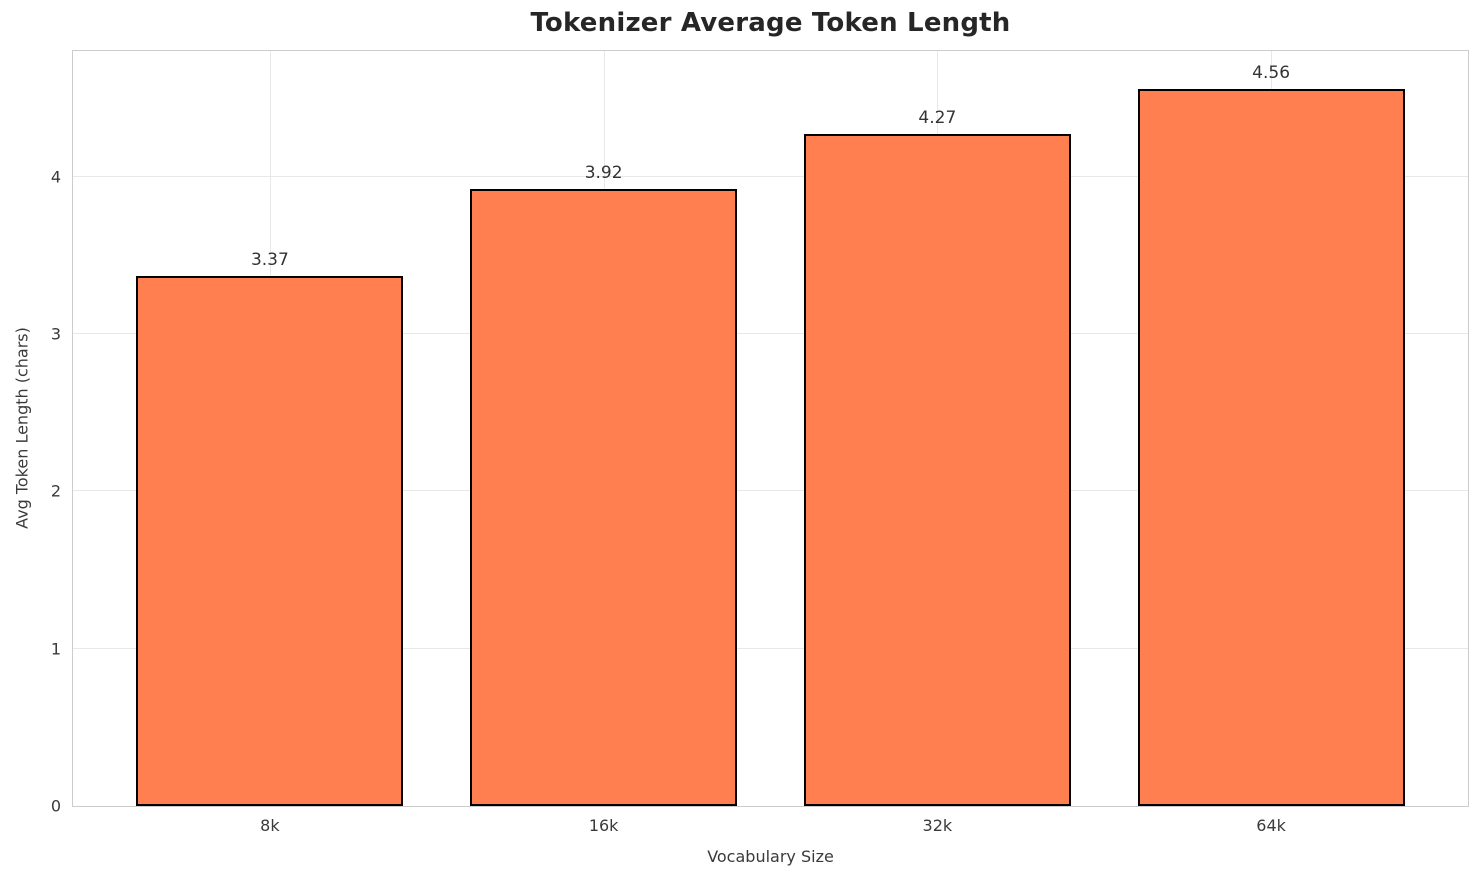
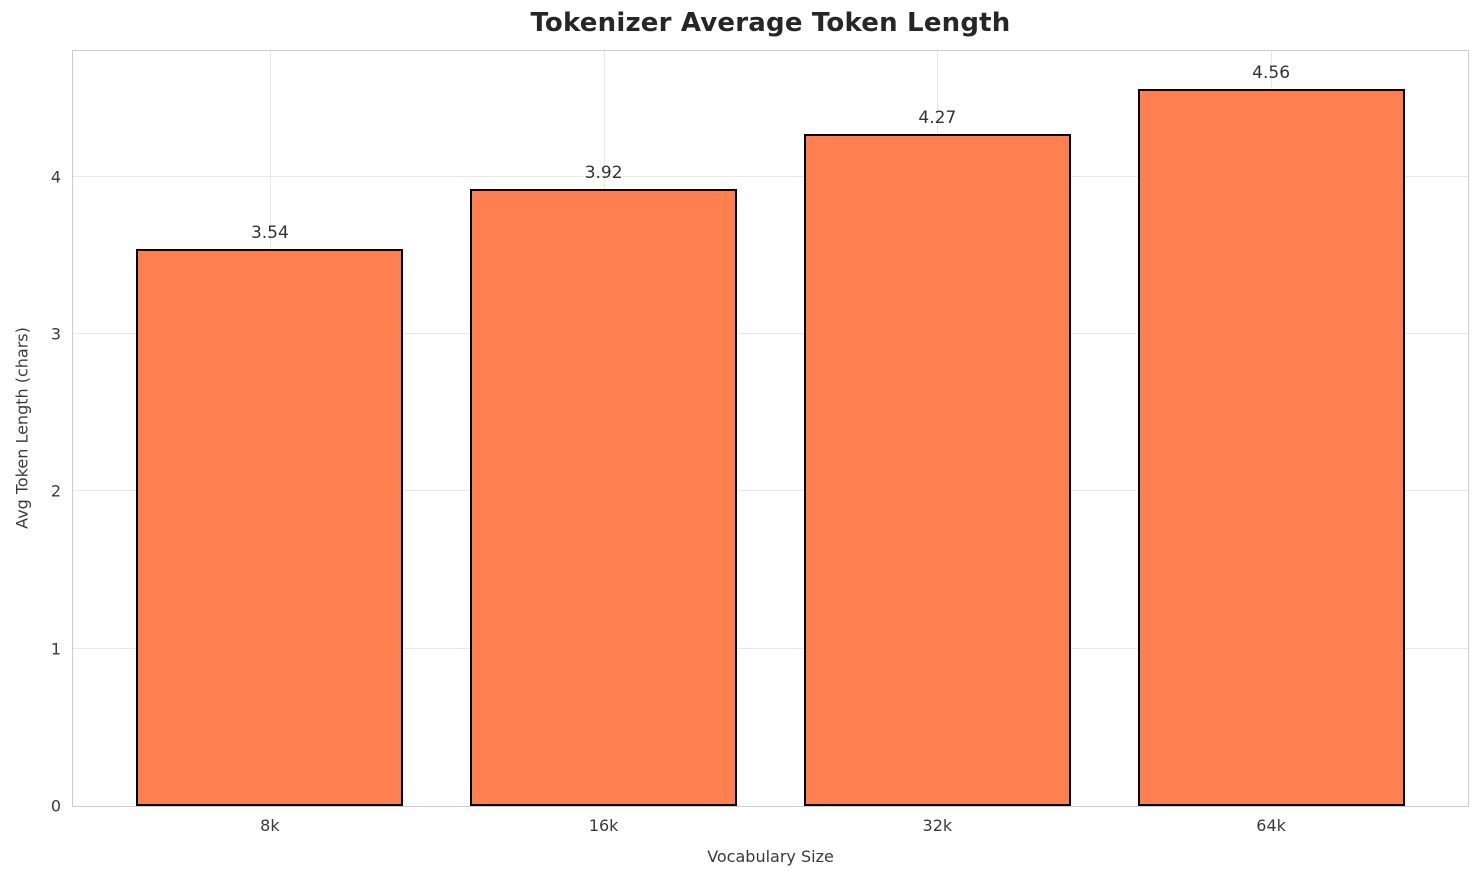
8k: 3.37 -> 3.54
